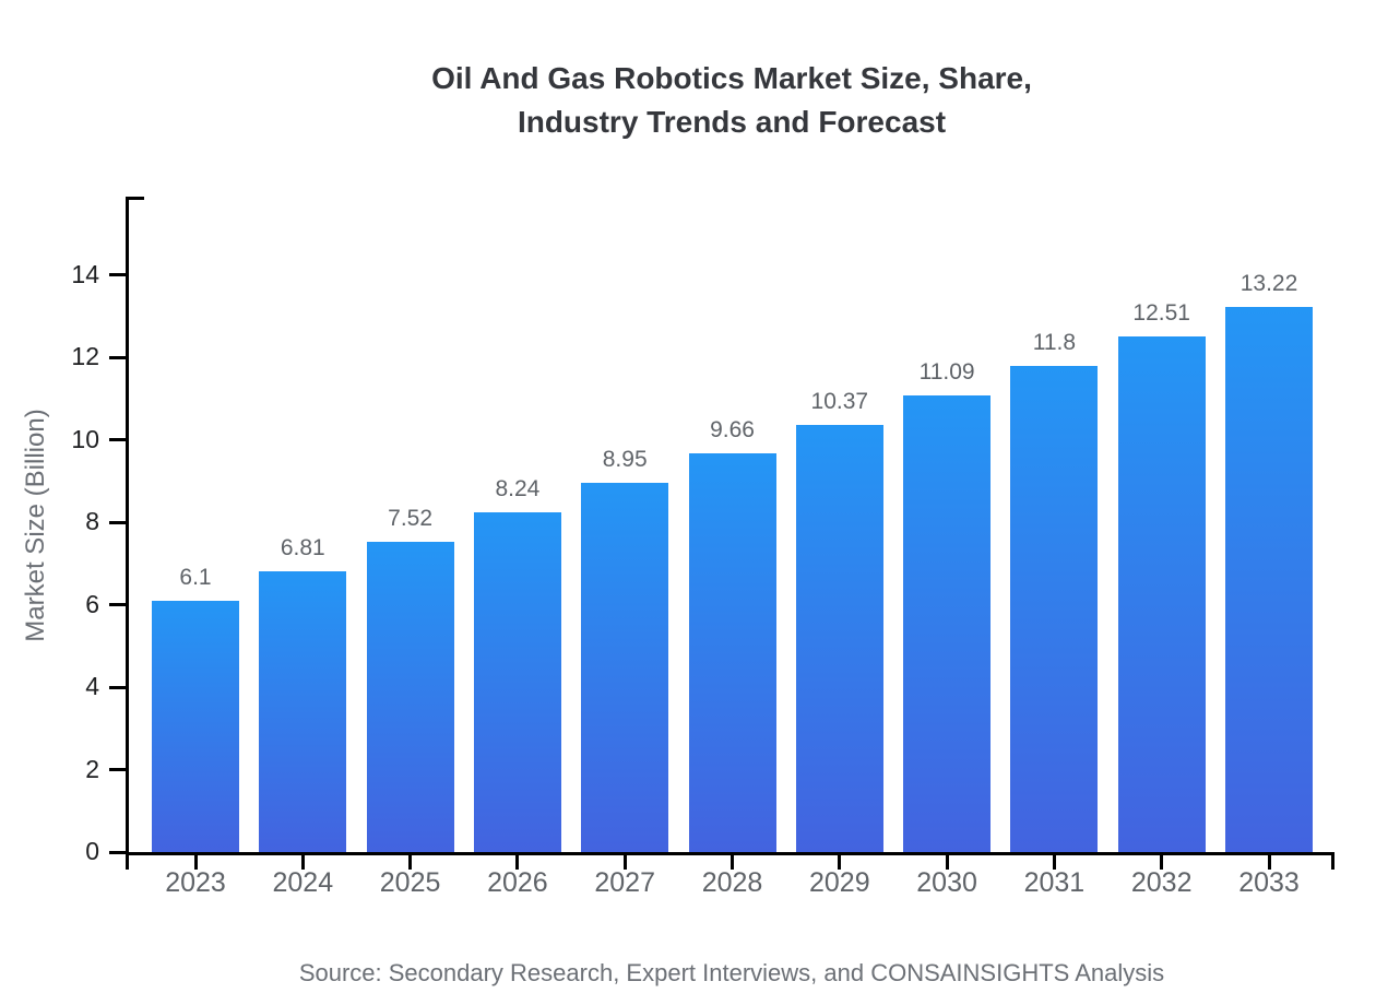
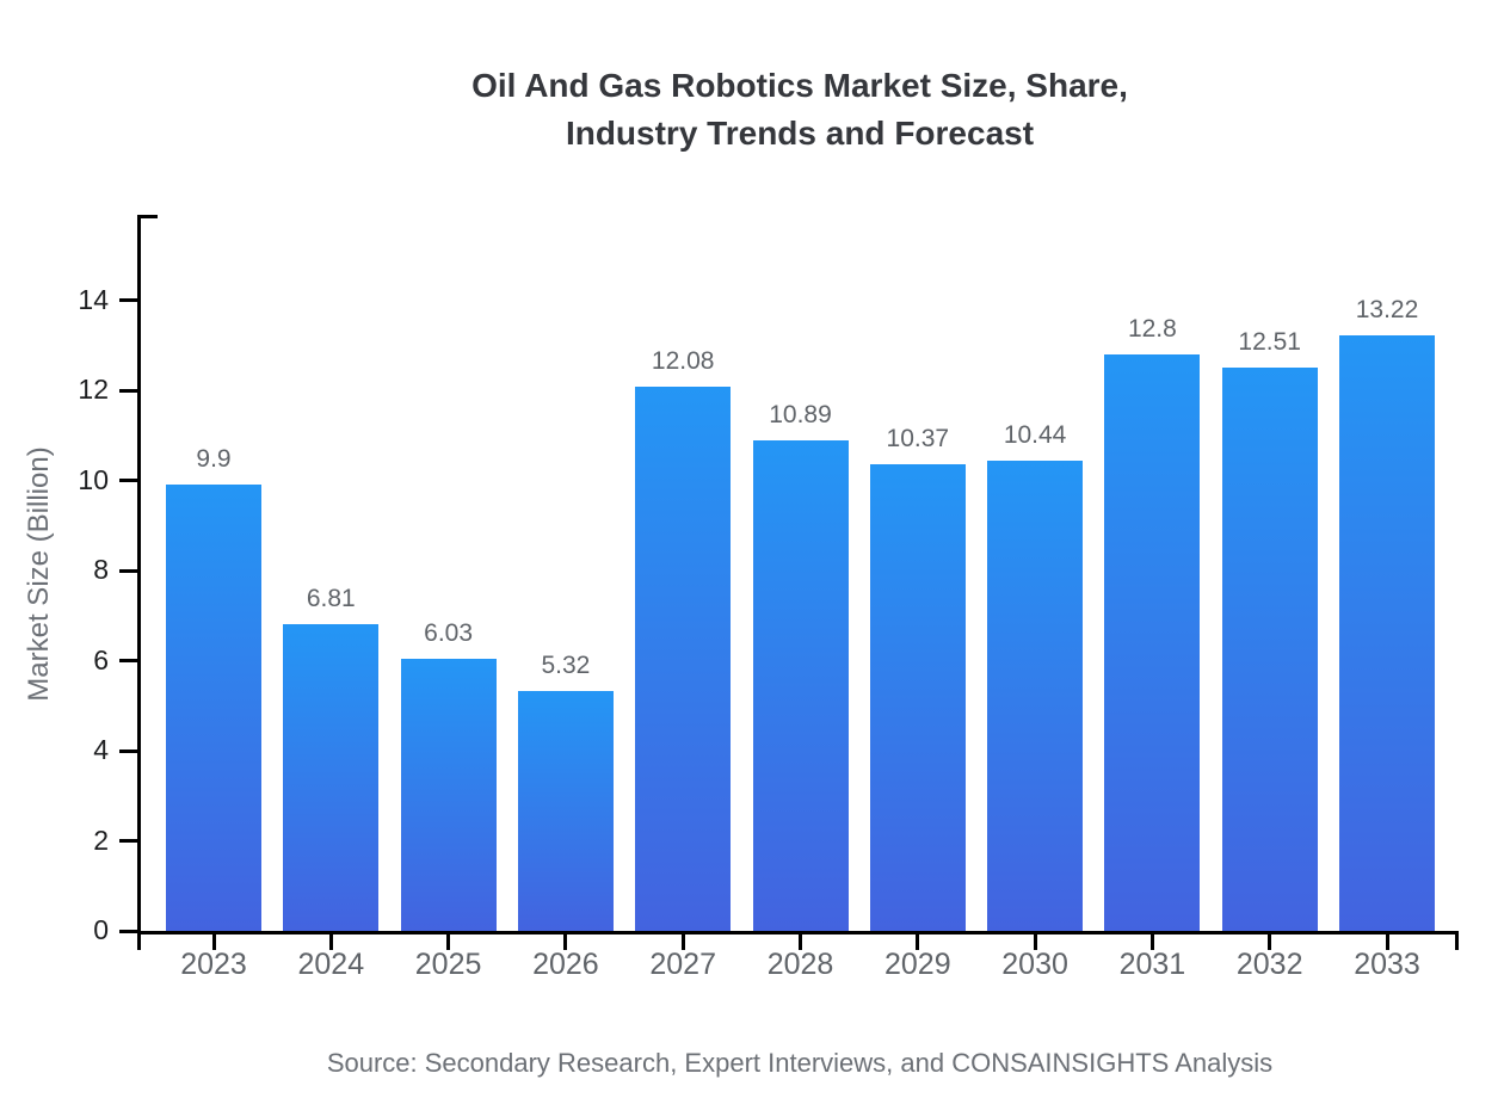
2023: 6.1 -> 9.9
2025: 7.52 -> 6.03
2026: 8.24 -> 5.32
2027: 8.95 -> 12.08
2028: 9.66 -> 10.89
2030: 11.09 -> 10.44
2031: 11.8 -> 12.8
